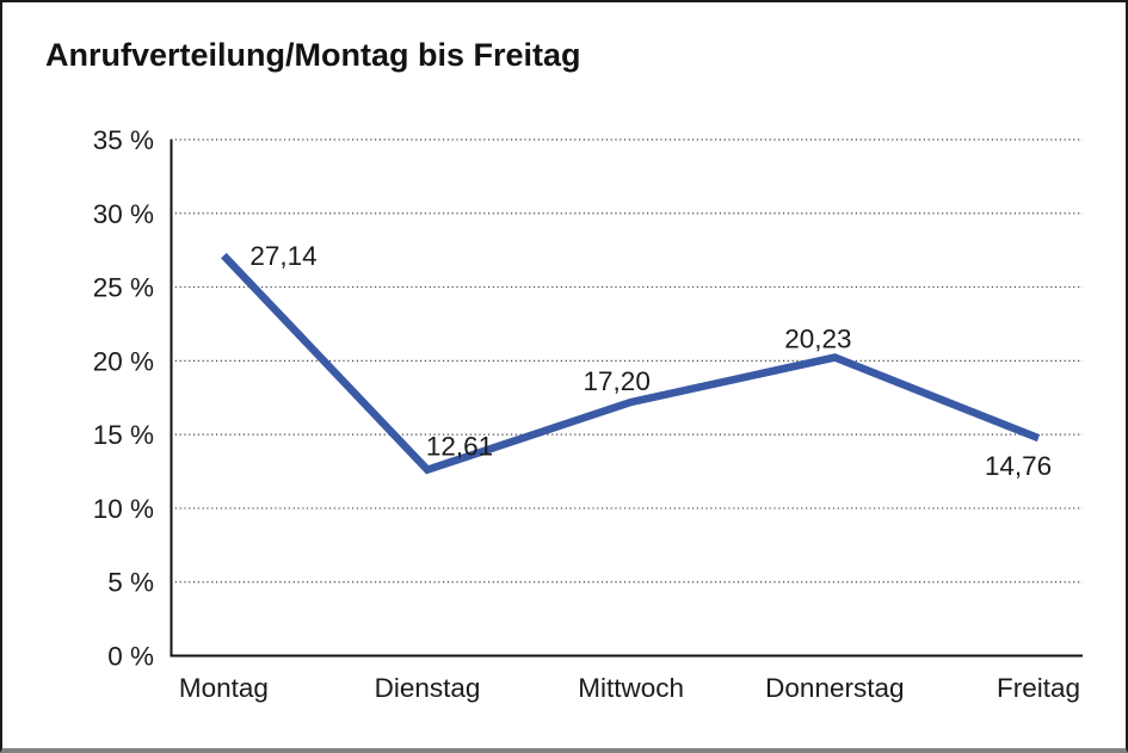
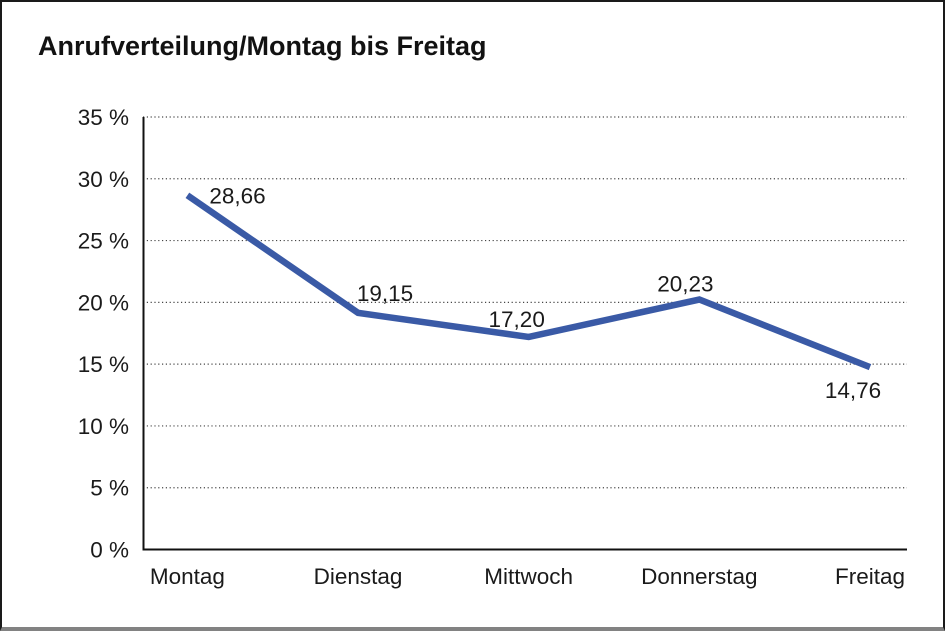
Montag: 27,14 -> 28,66
Dienstag: 12,61 -> 19,15
